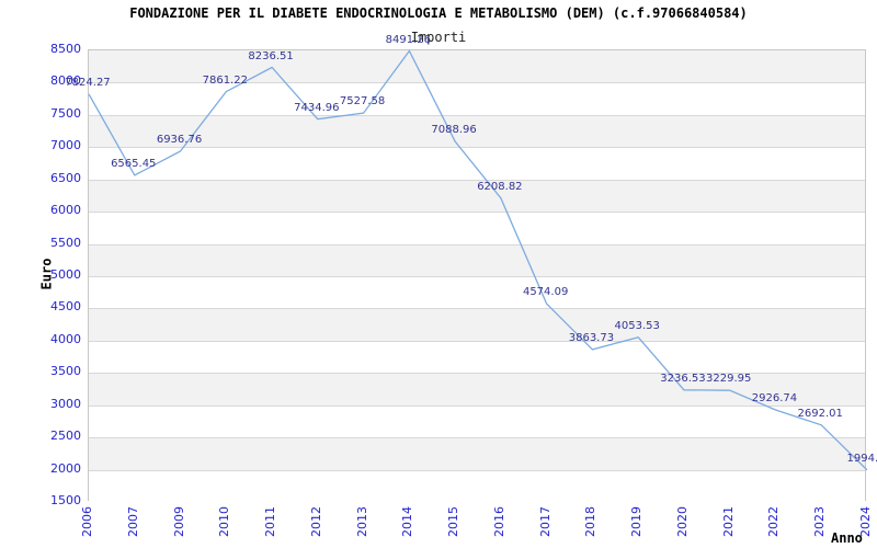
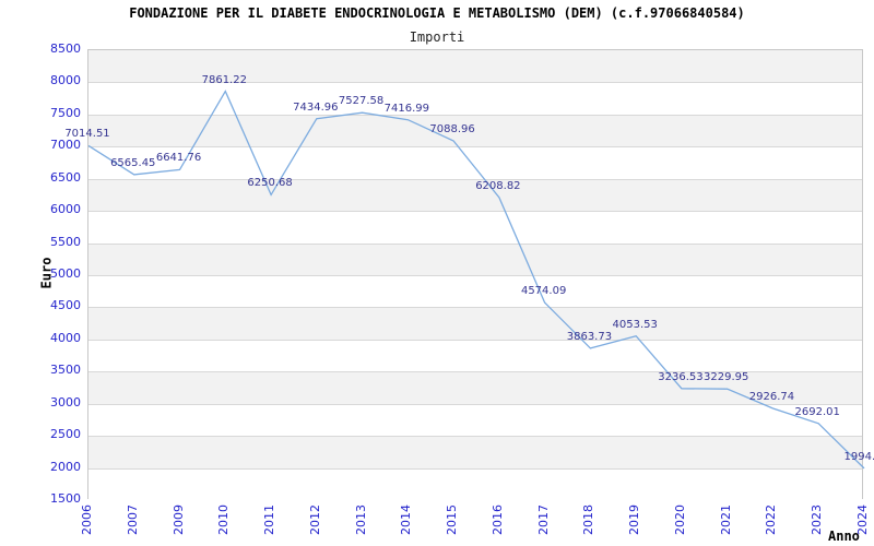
2006: 7824.27 -> 7014.51
2009: 6936.76 -> 6641.76
2011: 8236.51 -> 6250.68
2014: 8491.26 -> 7416.99
